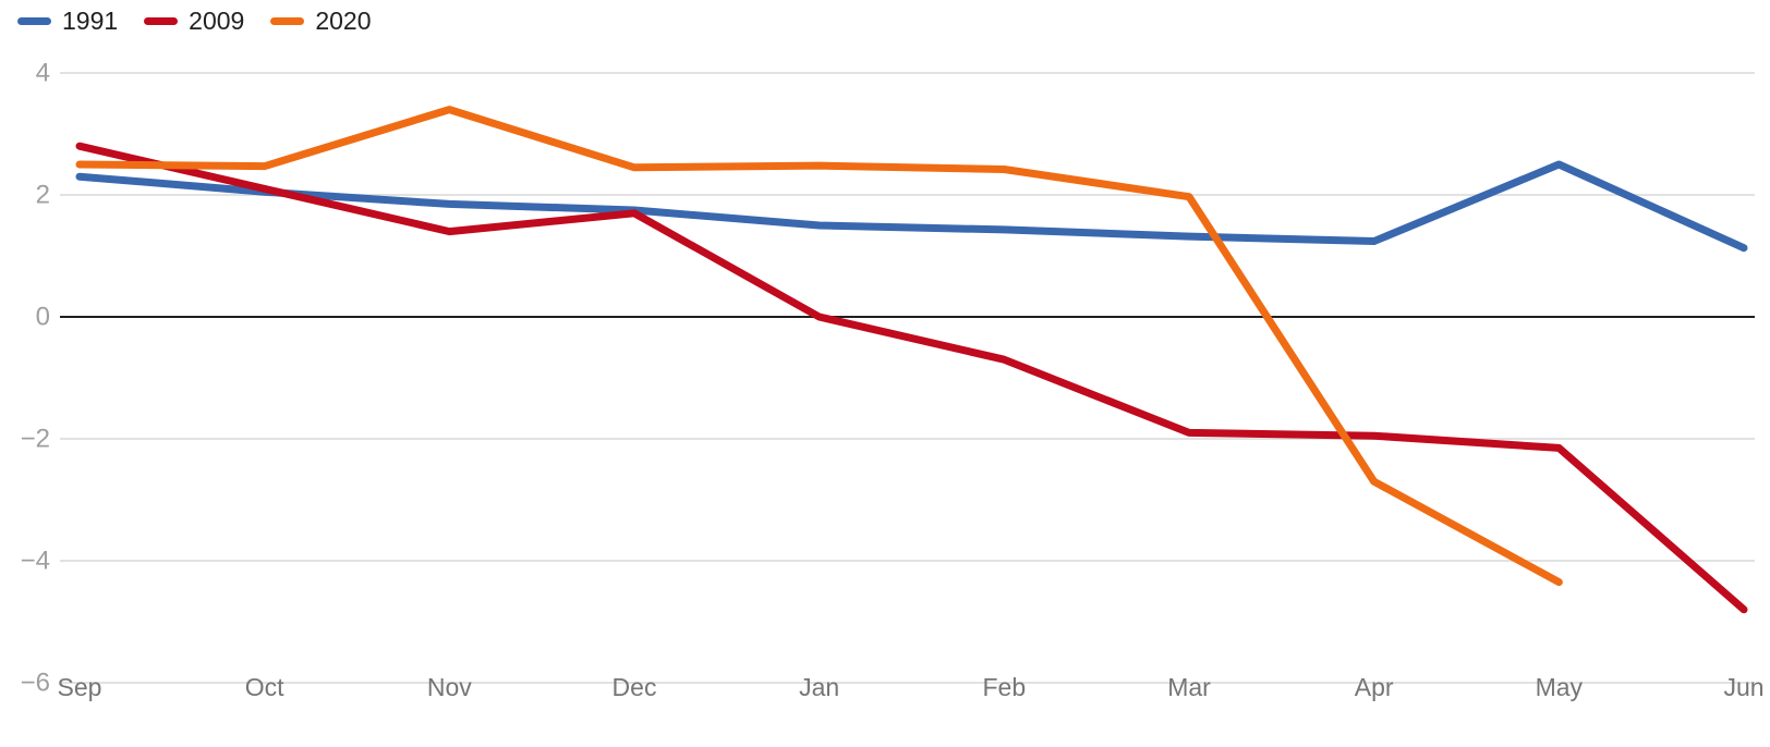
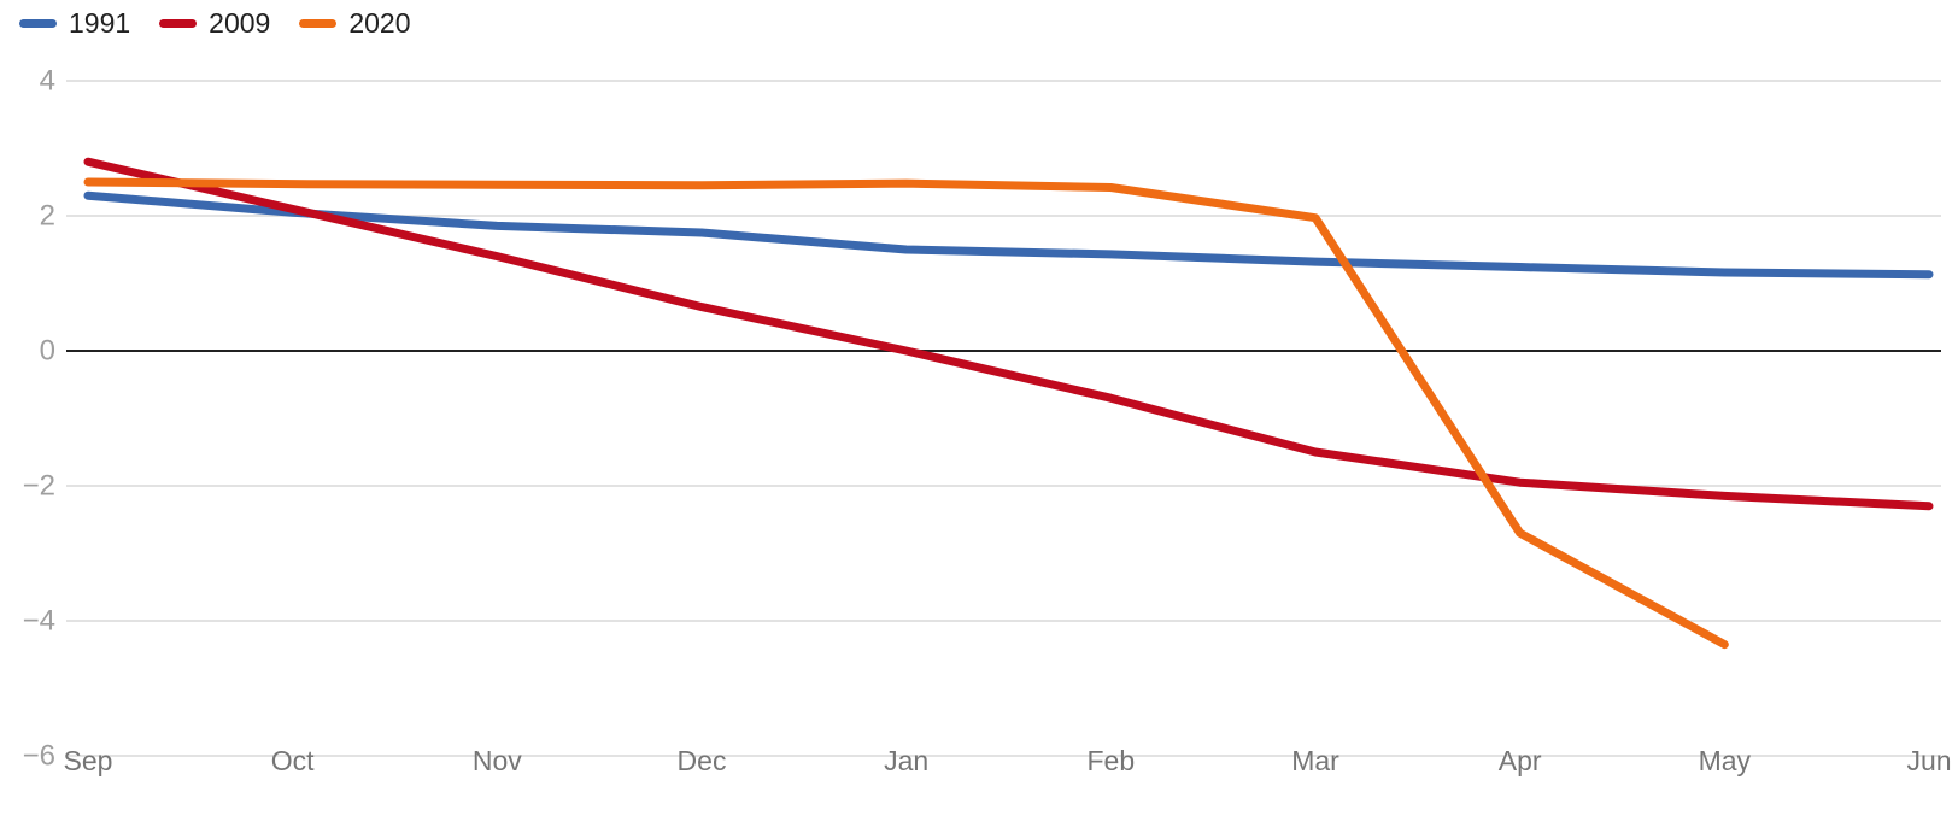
2020/Nov: 3.4 -> 2.5
2009/Dec: 1.7 -> 0.7
2009/Mar: -1.9 -> -1.5
1991/May: 2.5 -> 1.2
2009/Jun: -4.8 -> -2.3
